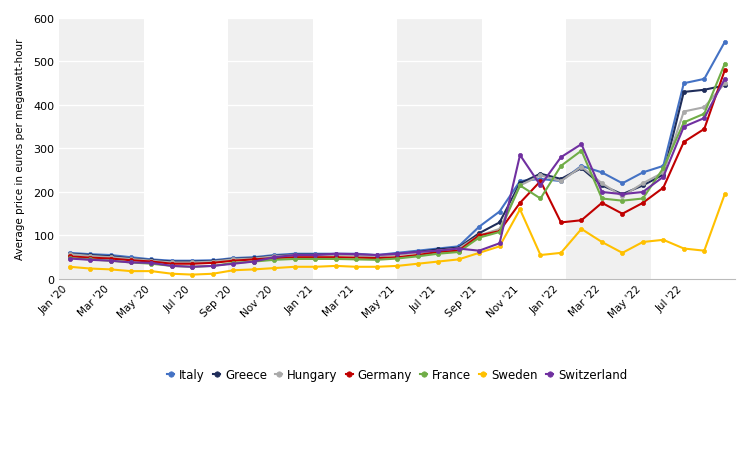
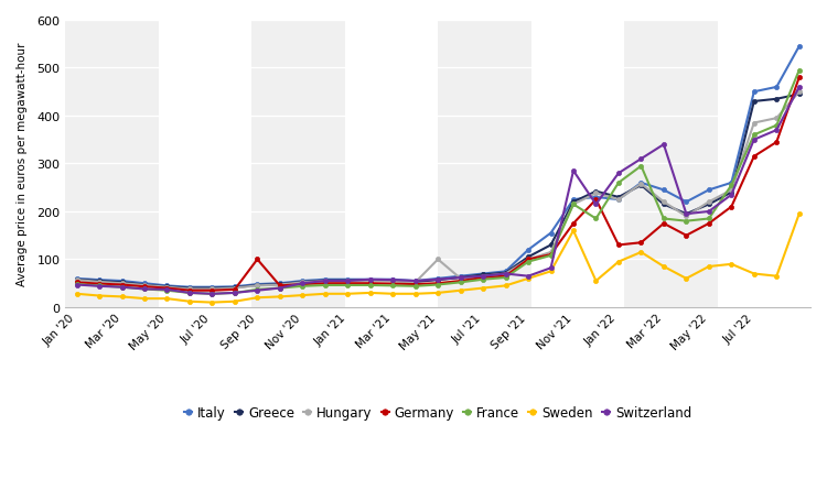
Germany/Sep '20: 42 -> 100
Hungary/May '21: 56 -> 100
Sweden/Jan '22: 60 -> 95
Switzerland/Mar '22: 200 -> 340
